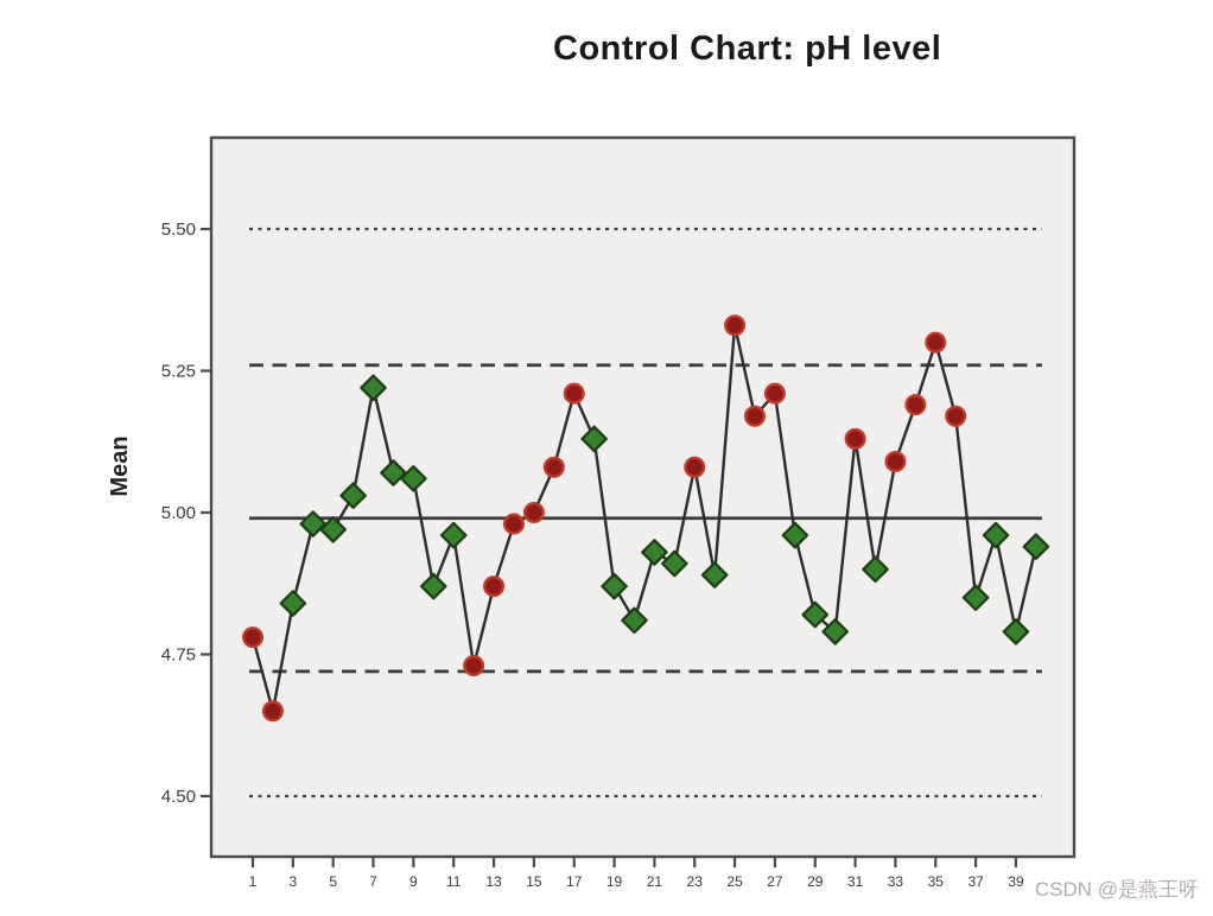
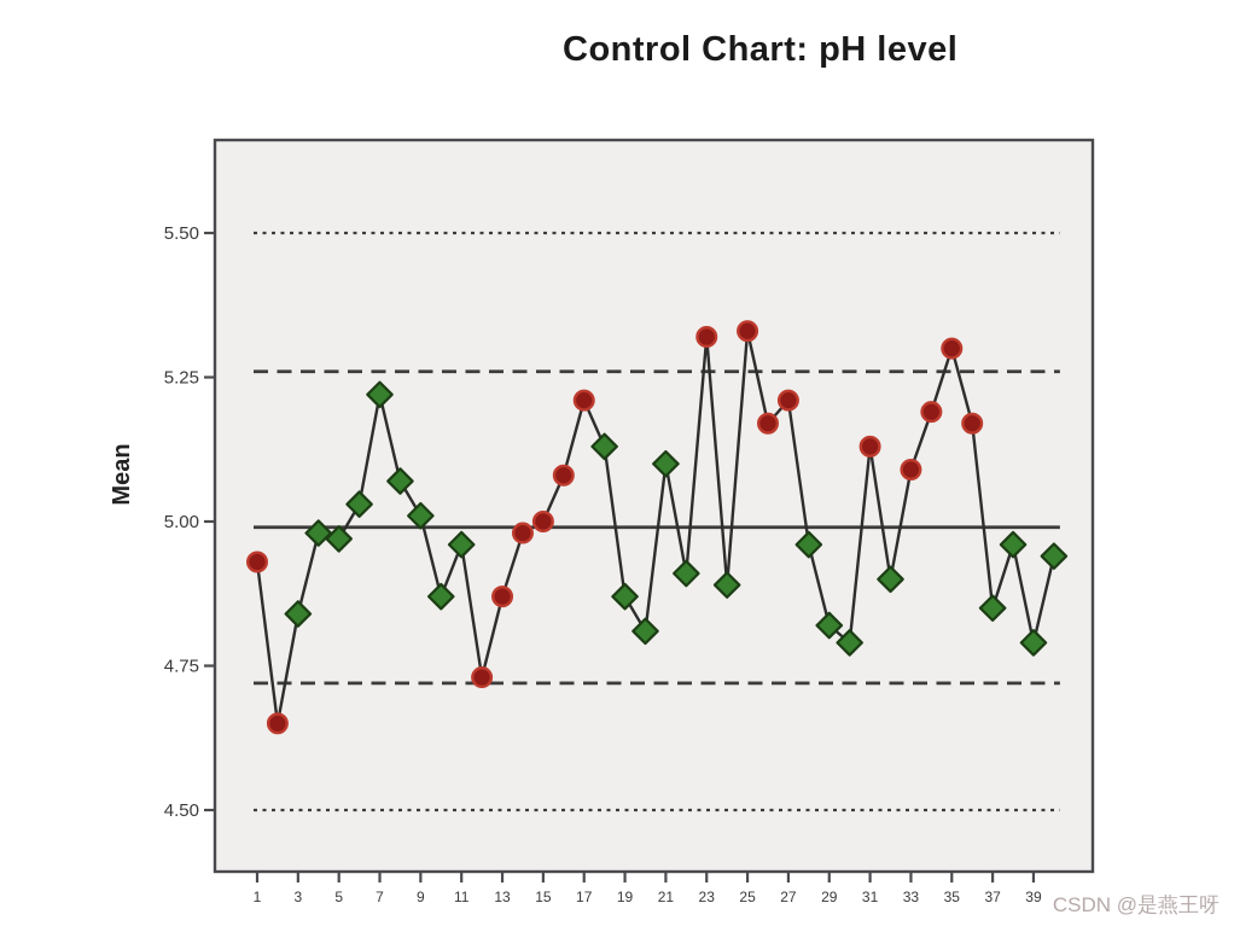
1: 4.78 -> 4.93
9: 5.06 -> 5.01
21: 4.93 -> 5.10
23: 5.08 -> 5.32
